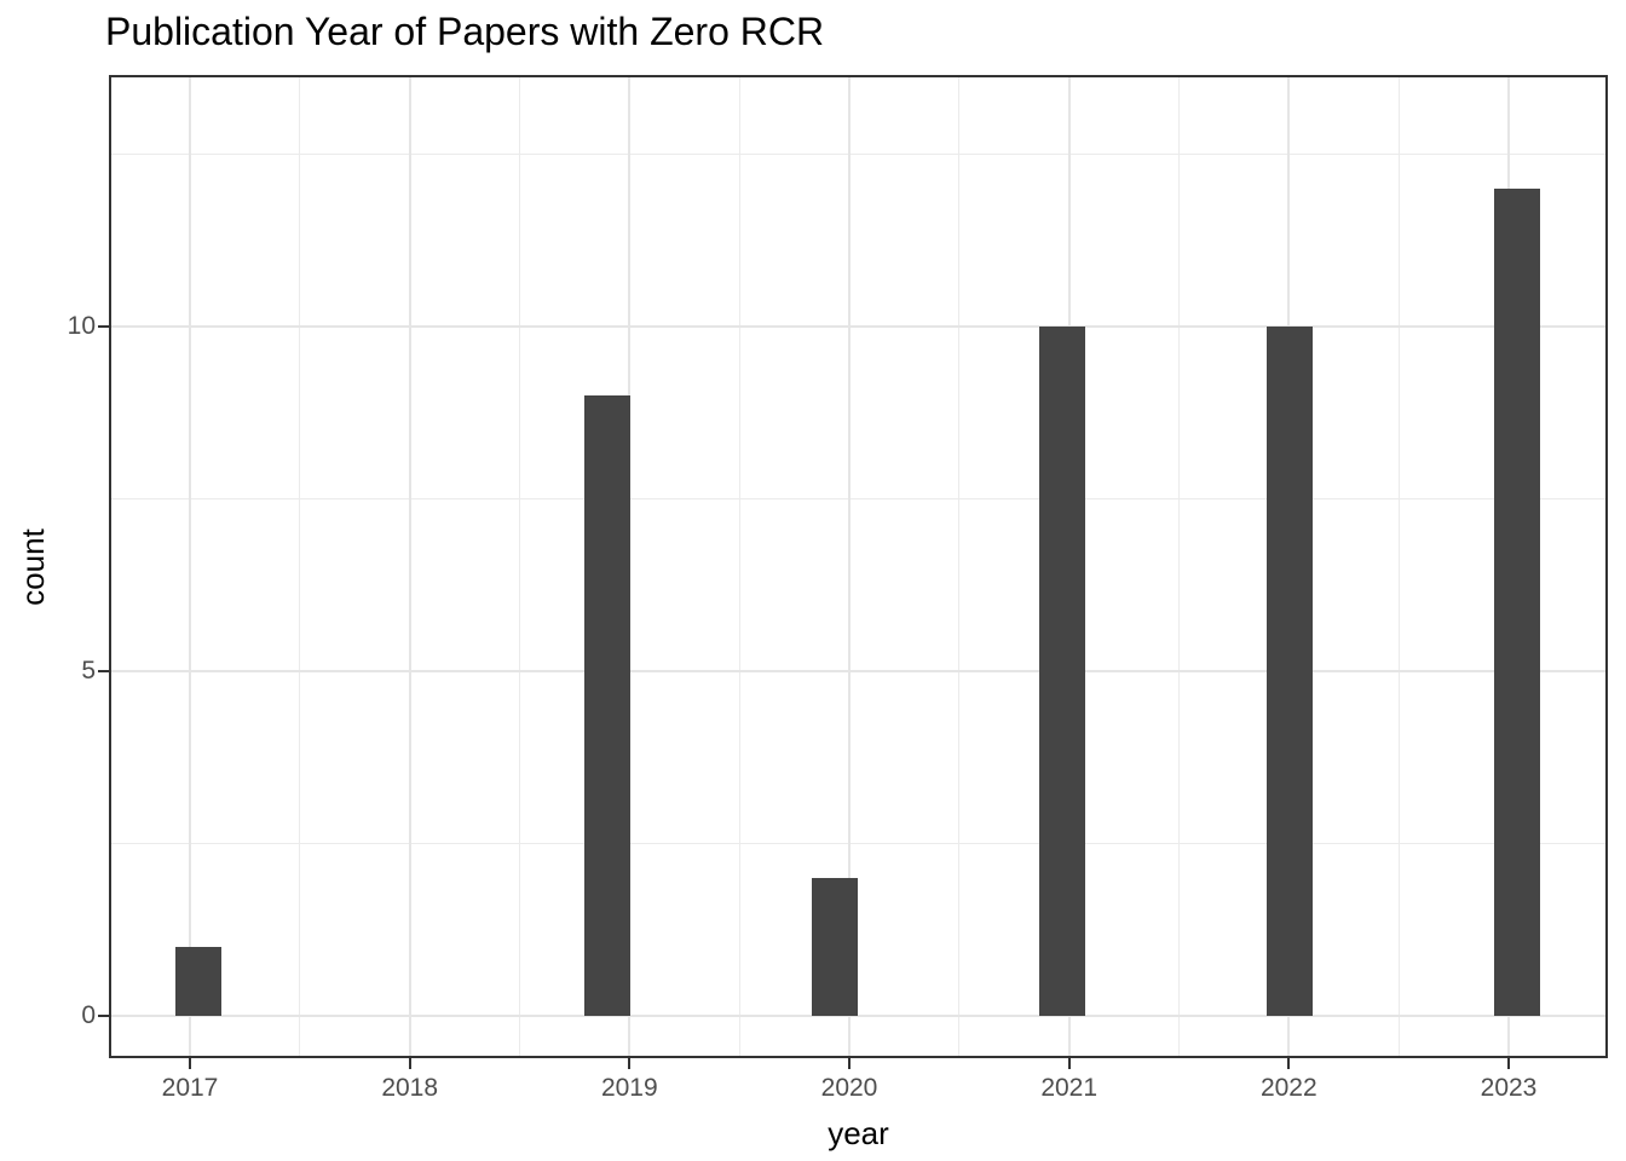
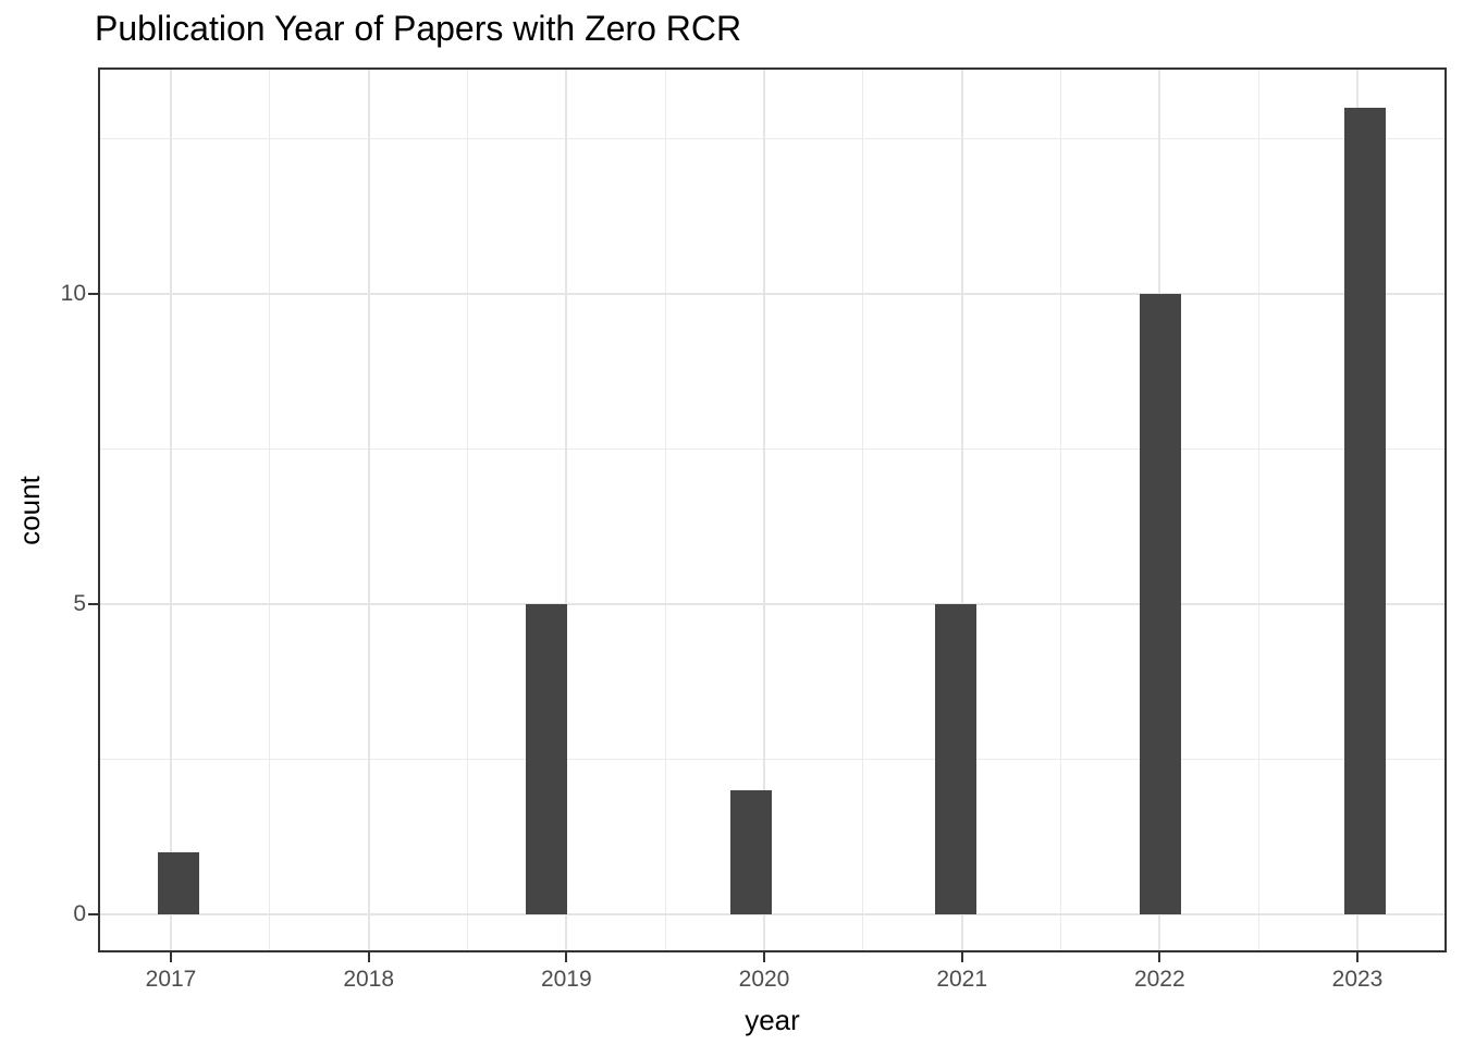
2019: 9 -> 5
2021: 10 -> 5
2023: 12 -> 13
